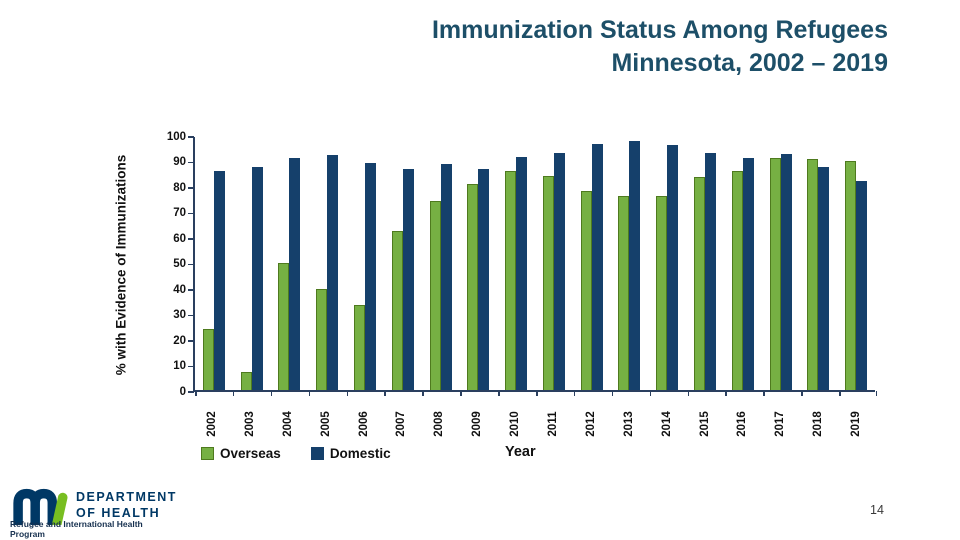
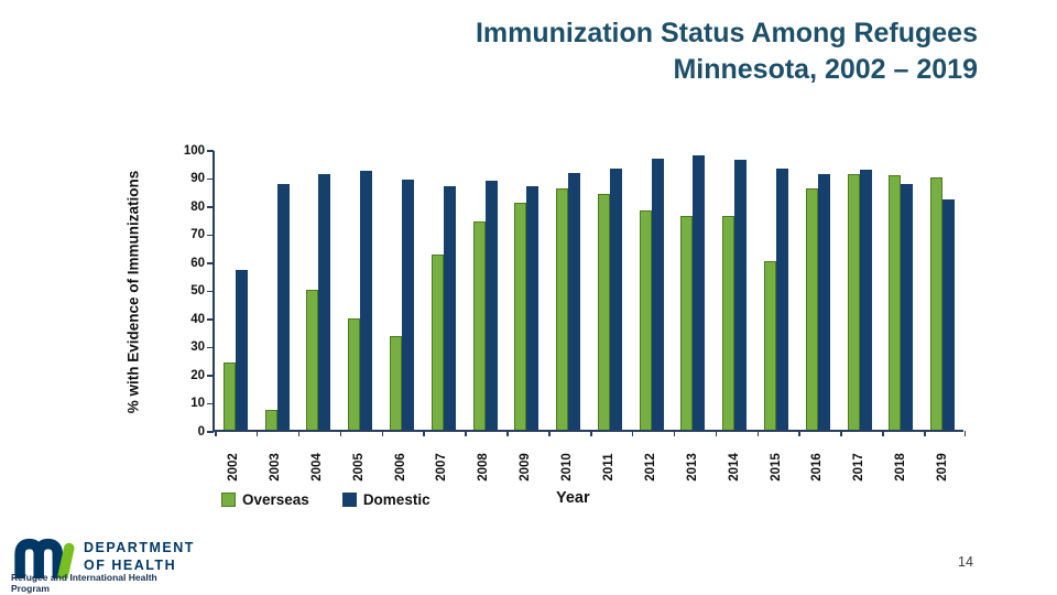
Domestic/2002: 86 -> 57
Overseas/2015: 84 -> 60
